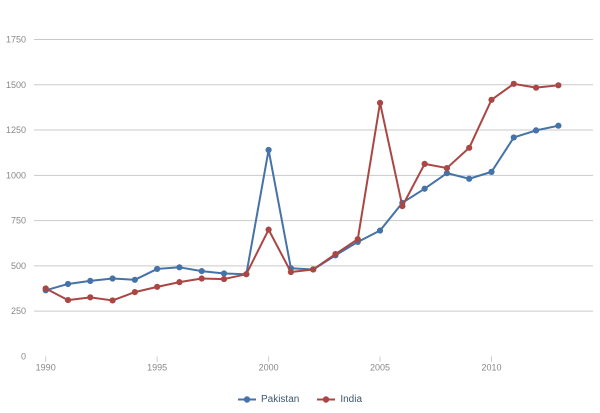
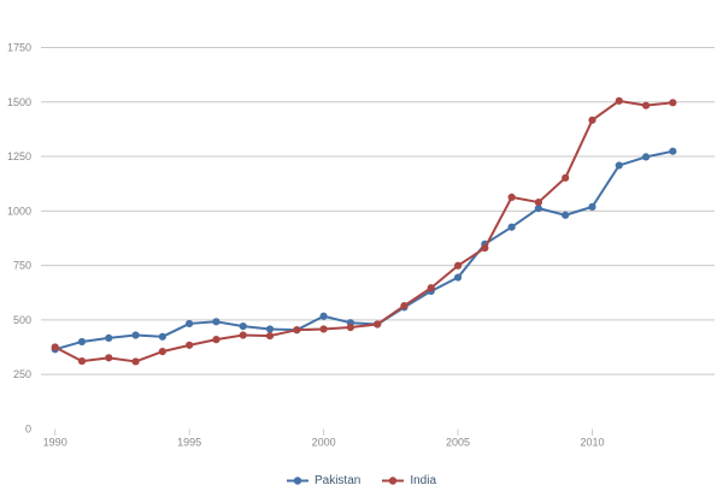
Pakistan/2000: 1140 -> 520
India/2000: 700 -> 460
India/2005: 1400 -> 750
